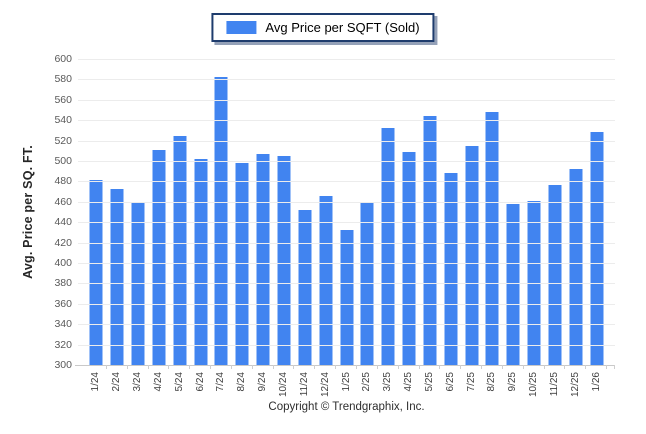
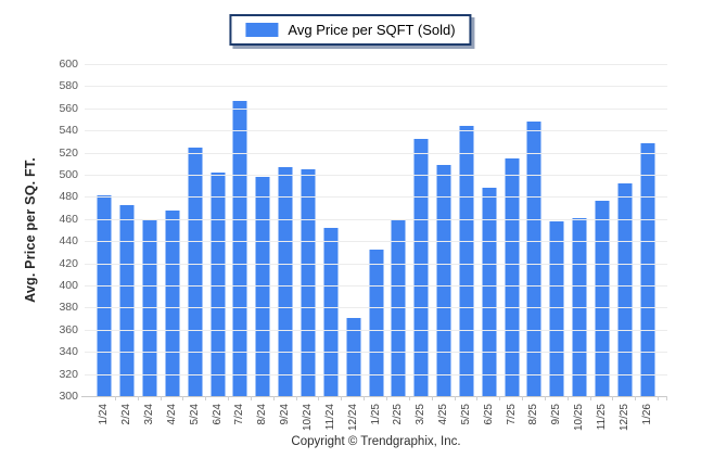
4/24: 511 -> 468
7/24: 582 -> 567
12/24: 466 -> 371
